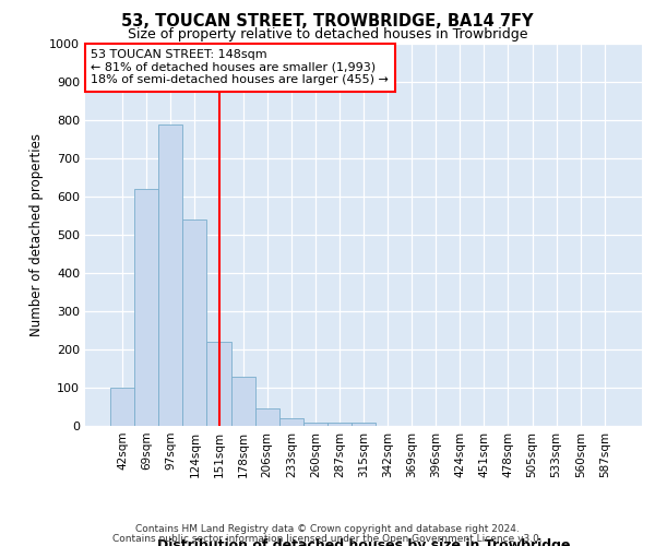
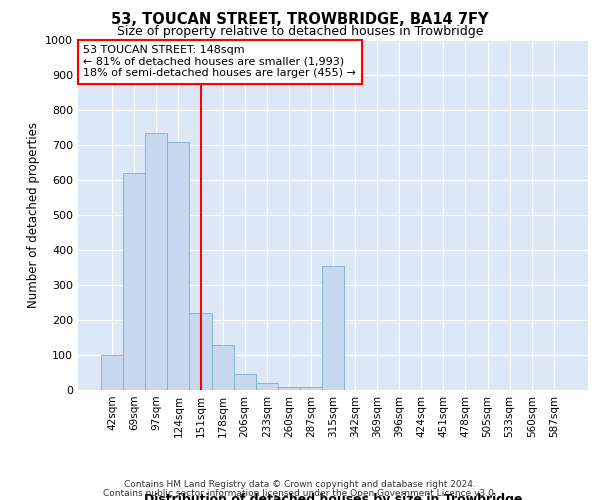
97sqm: 790 -> 735
124sqm: 540 -> 710
315sqm: 10 -> 355
